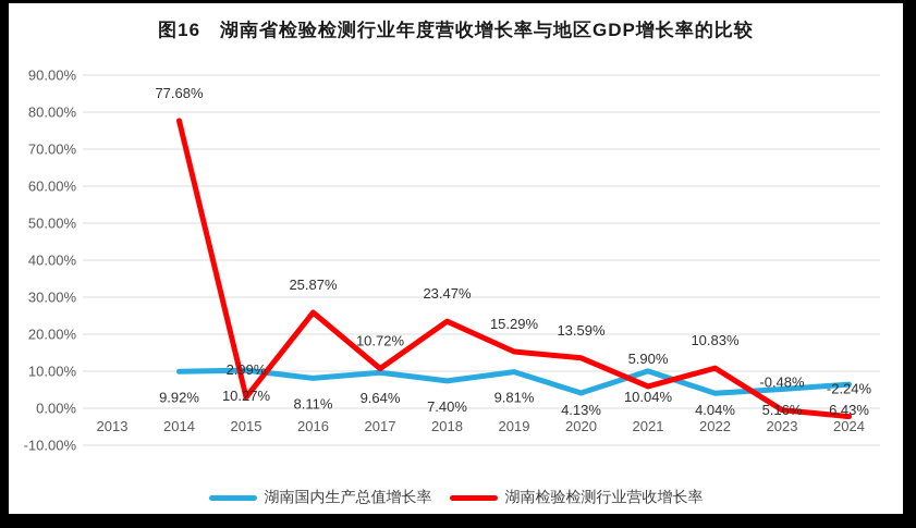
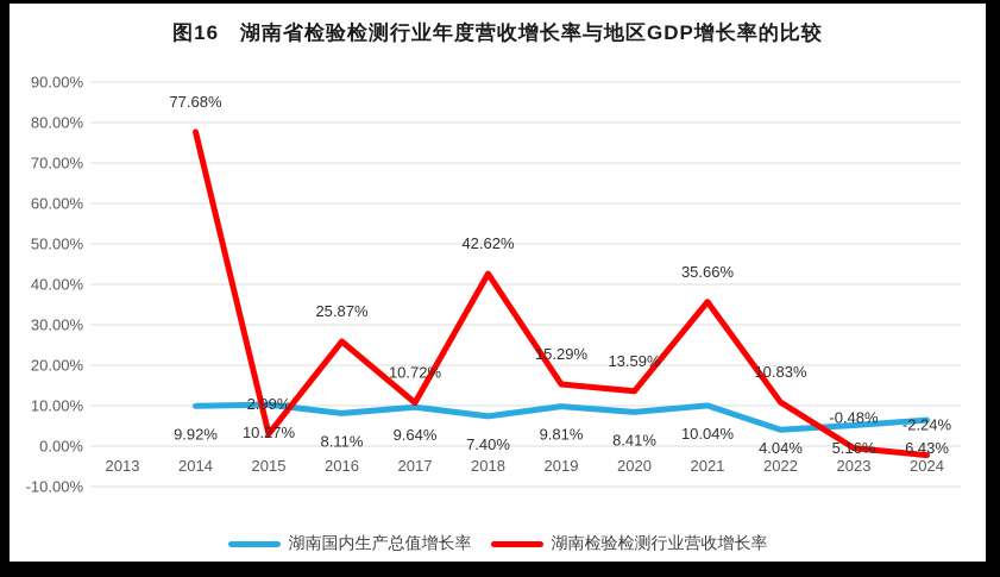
湖南检验检测行业营收增长率/2018: 23.47% -> 42.62%
湖南国内生产总值增长率/2020: 4.13% -> 8.41%
湖南检验检测行业营收增长率/2021: 5.90% -> 35.66%
